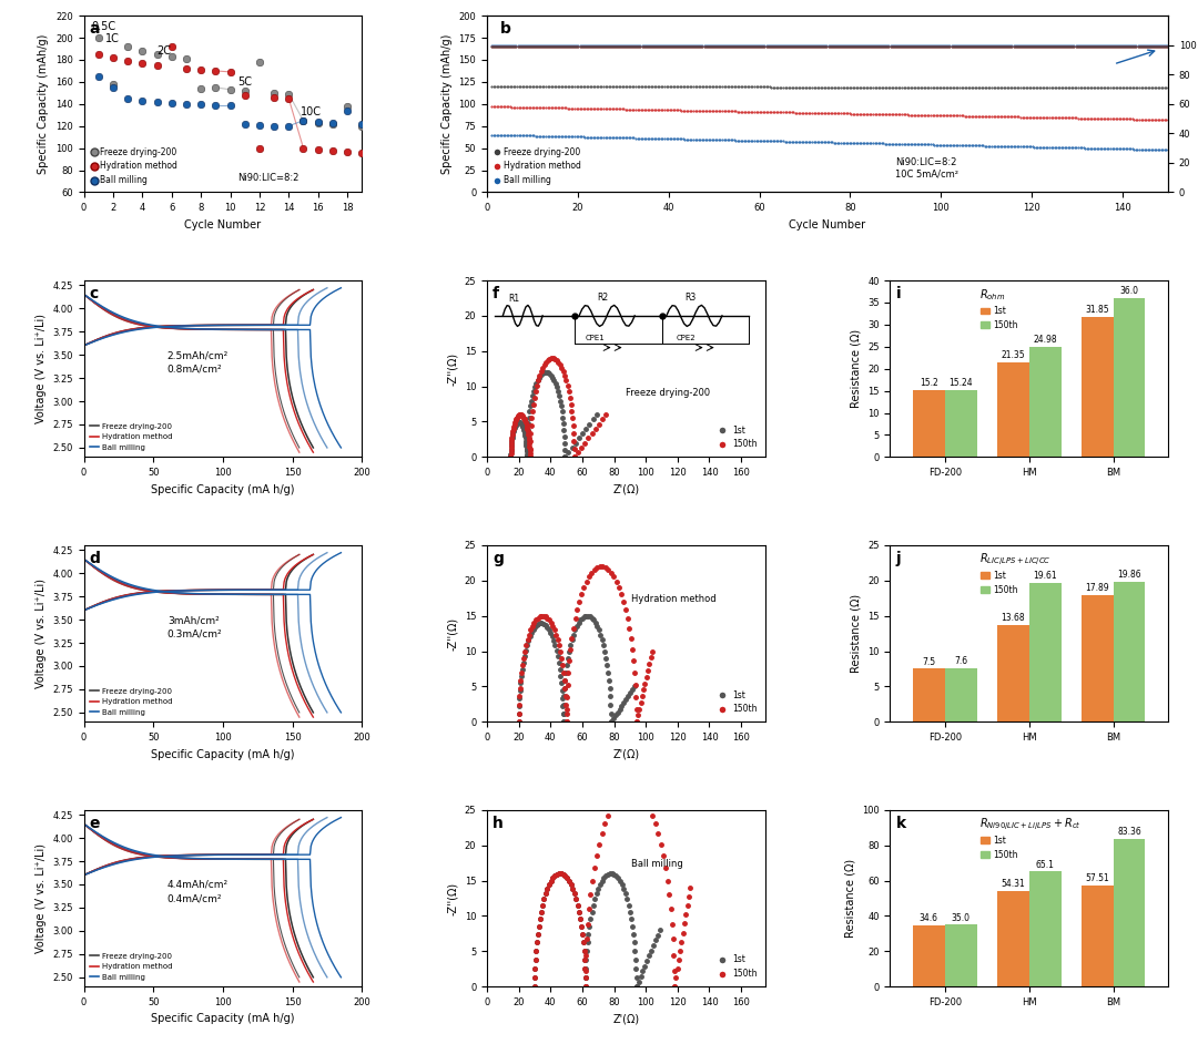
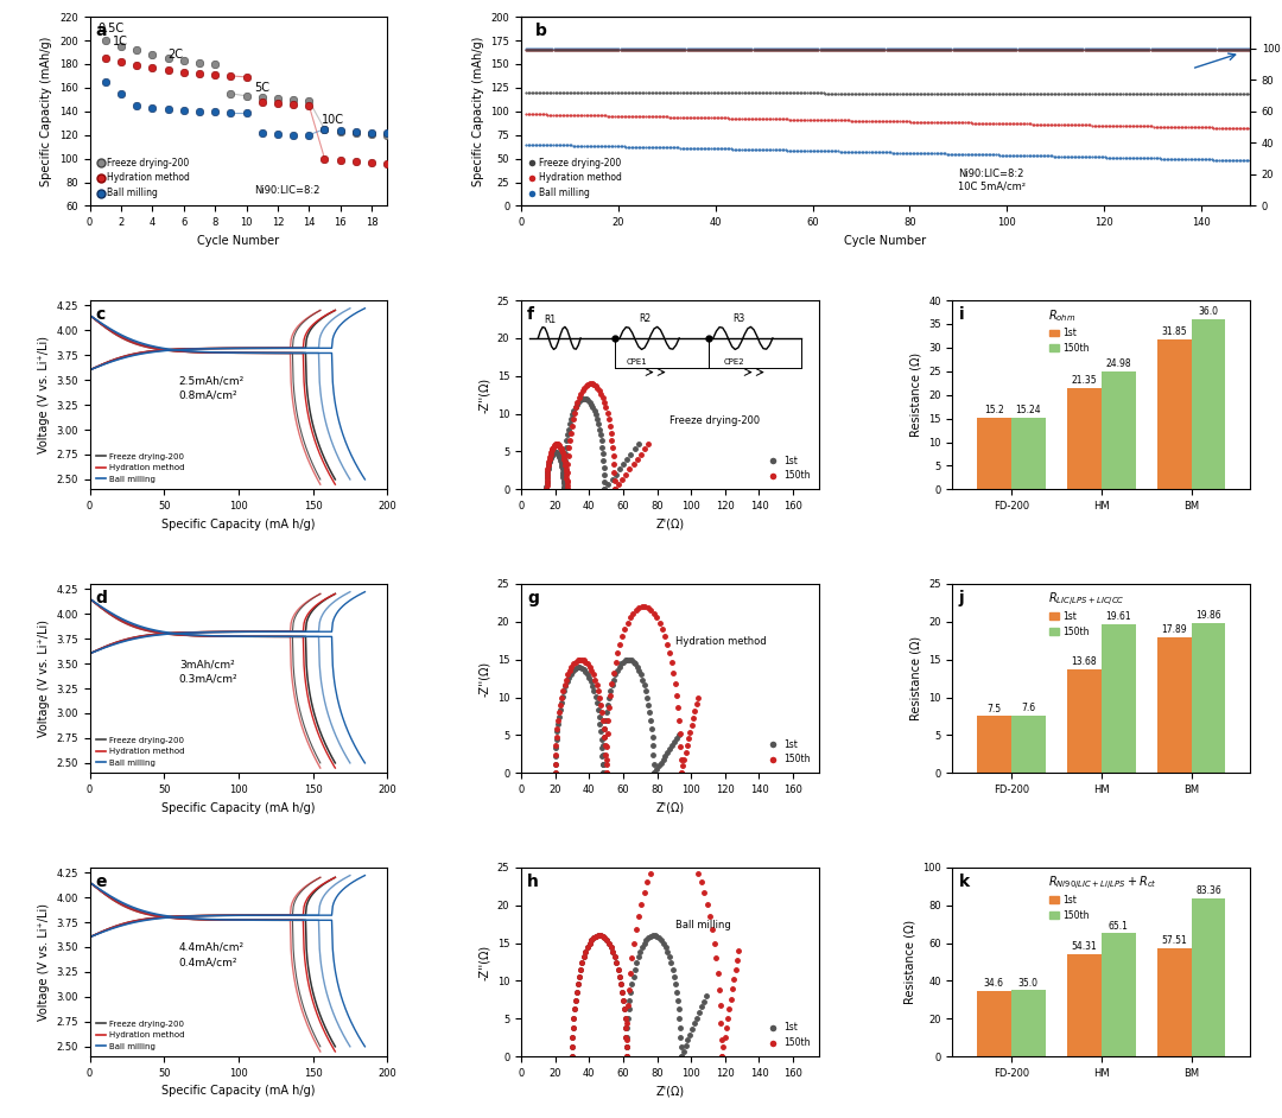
Freeze drying-200/2: 158 -> 195
Hydration method/6: 192 -> 173
Freeze drying-200/8: 154 -> 180
Freeze drying-200/12: 178 -> 151
Hydration method/12: 100 -> 147
Freeze drying-200/18: 138 -> 121
Ball milling/18: 134 -> 122
